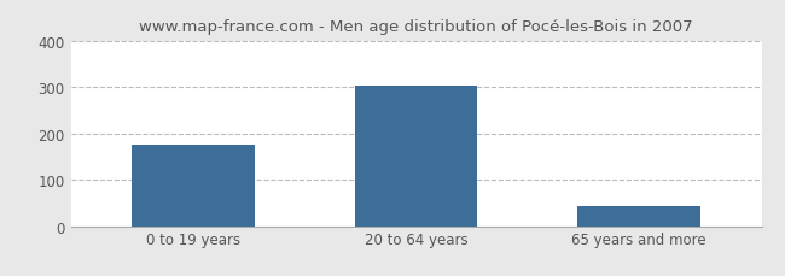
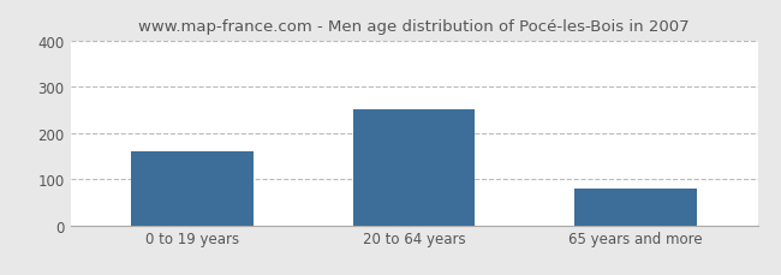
0 to 19 years: 175 -> 160
20 to 64 years: 303 -> 250
65 years and more: 42 -> 80
